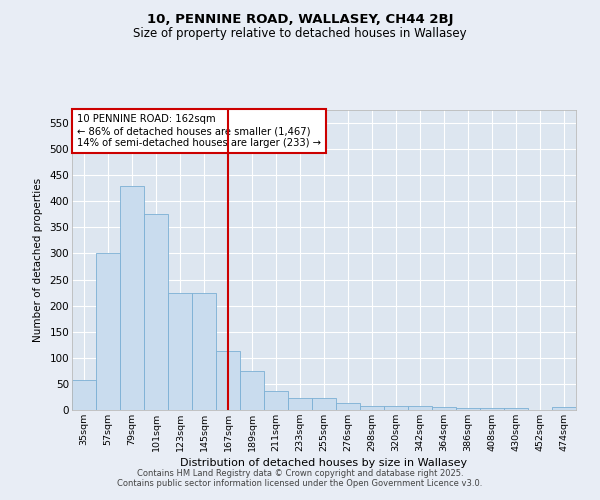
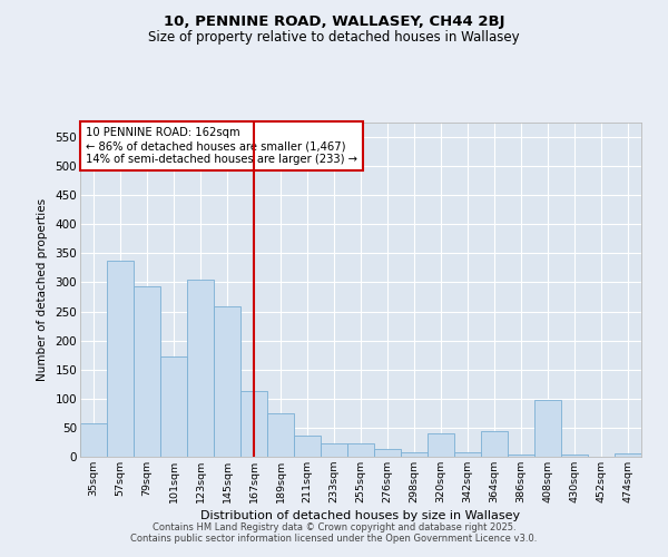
57sqm: 300 -> 338
79sqm: 430 -> 294
101sqm: 375 -> 172
123sqm: 225 -> 304
145sqm: 225 -> 258
320sqm: 8 -> 40
364sqm: 5 -> 44
408sqm: 3 -> 98
